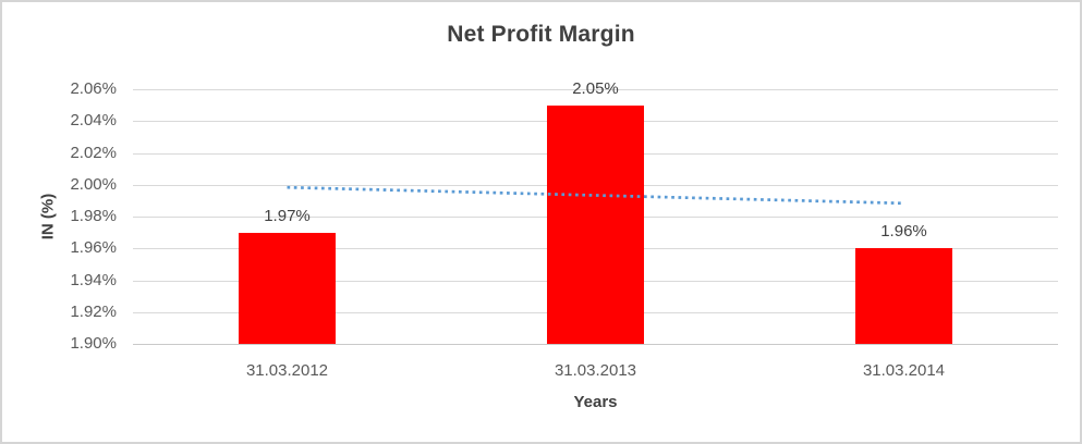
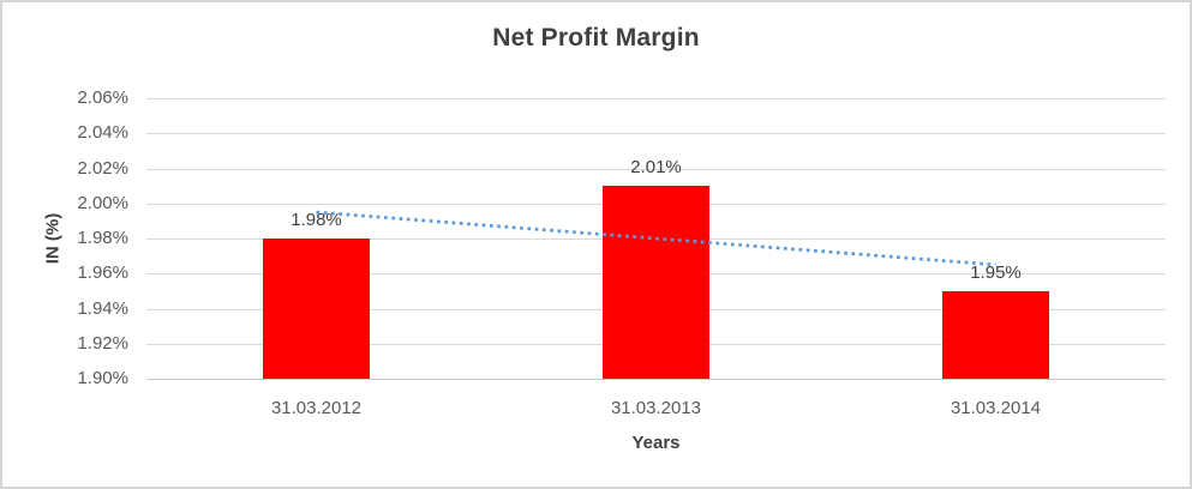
31.03.2012: 1.97% -> 1.98%
31.03.2013: 2.05% -> 2.01%
31.03.2014: 1.96% -> 1.95%
